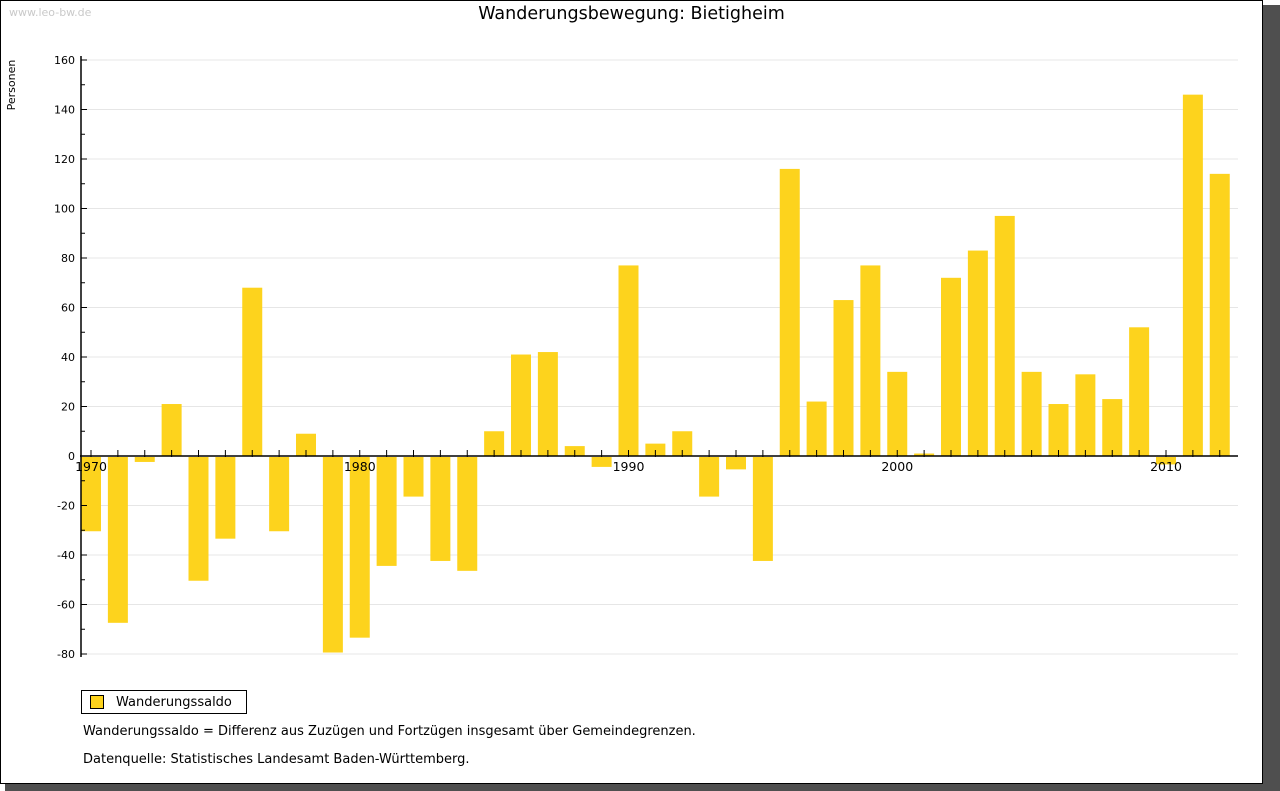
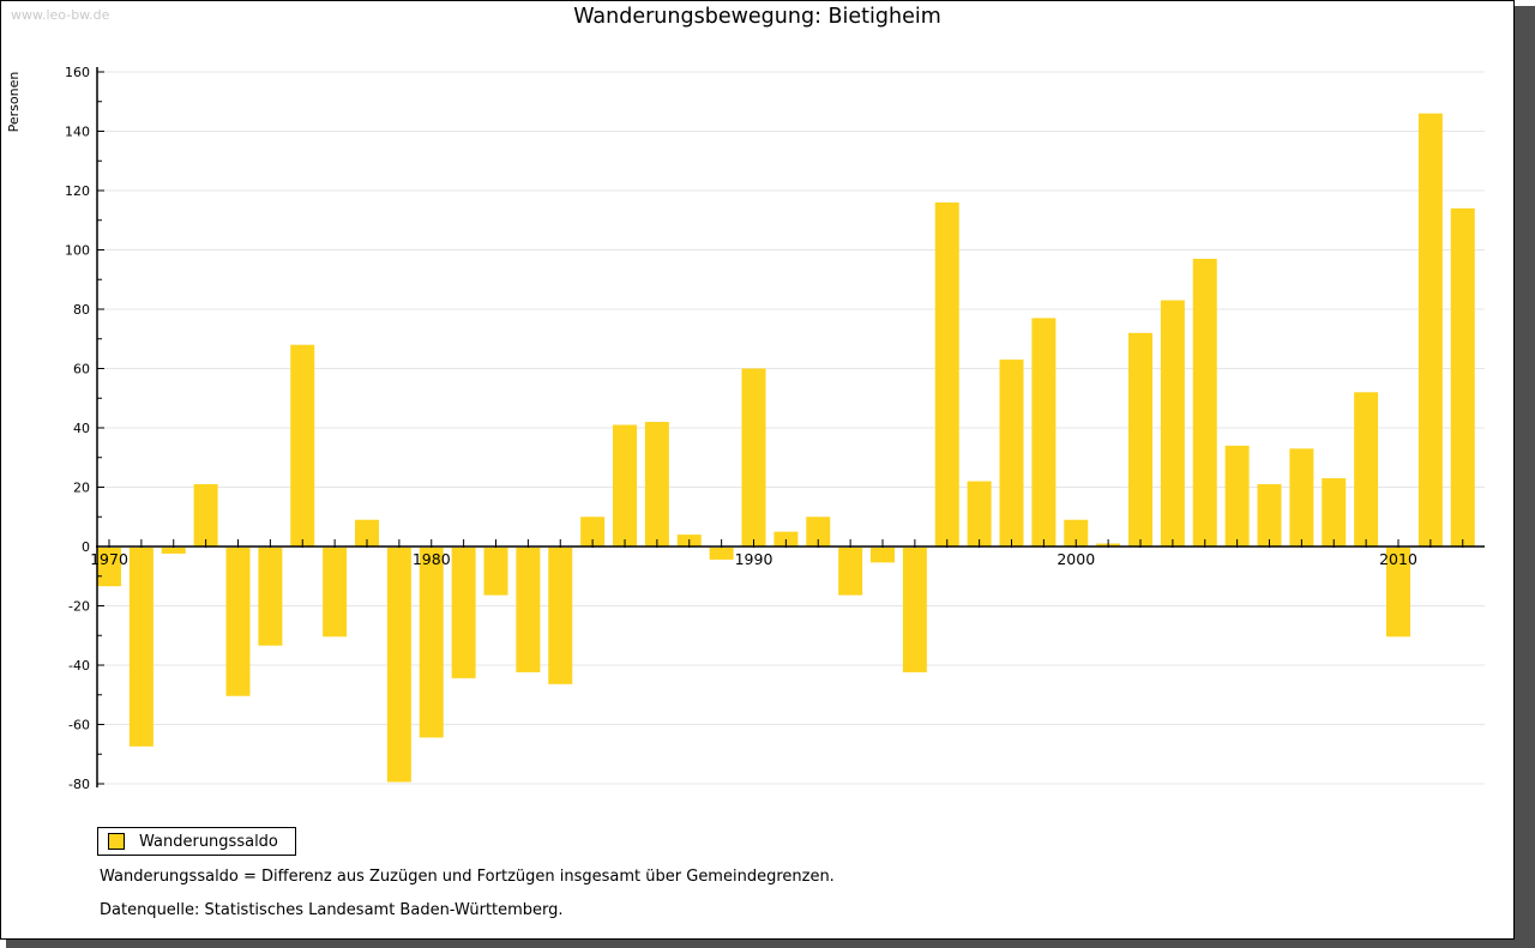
1970: -30 -> -13
1980: -73 -> -64
1990: 77 -> 60
2000: 34 -> 9
2010: -3 -> -30
